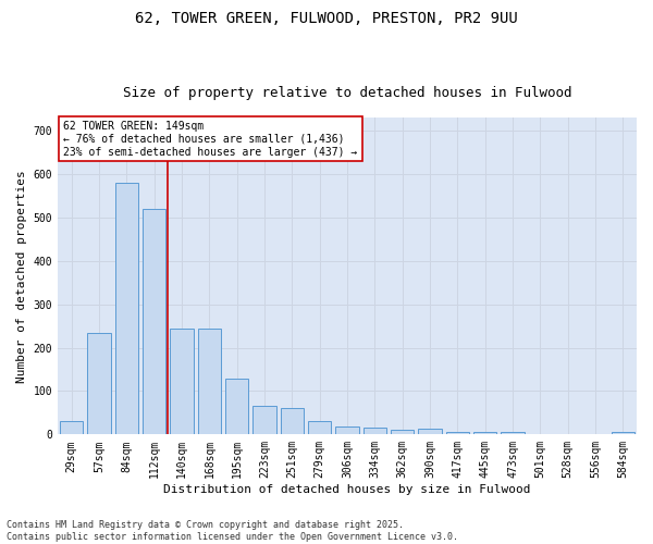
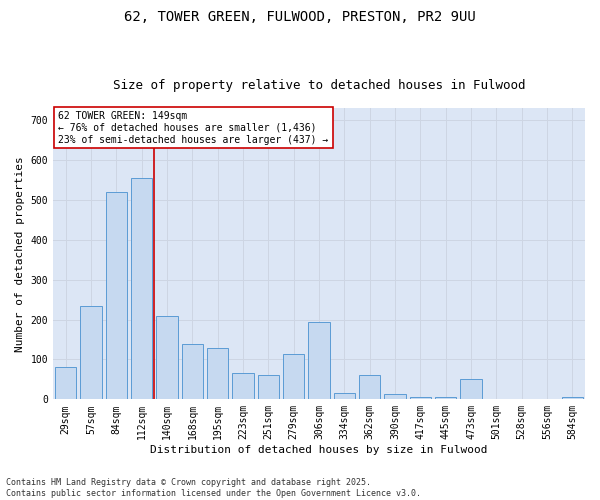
29sqm: 30 -> 80
84sqm: 580 -> 520
112sqm: 520 -> 555
140sqm: 245 -> 210
168sqm: 245 -> 140
279sqm: 30 -> 115
306sqm: 18 -> 195
362sqm: 12 -> 60
473sqm: 7 -> 50
